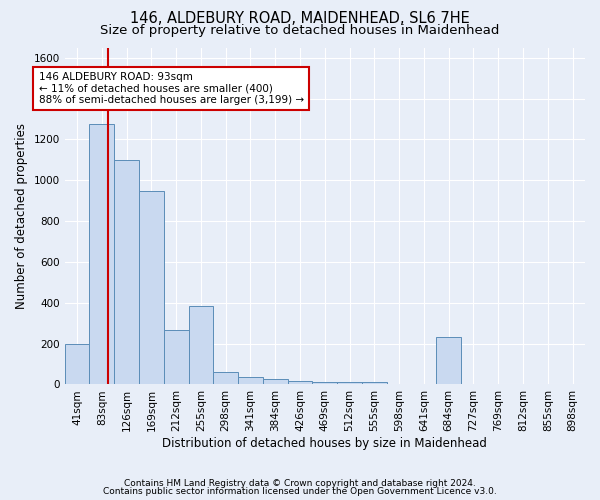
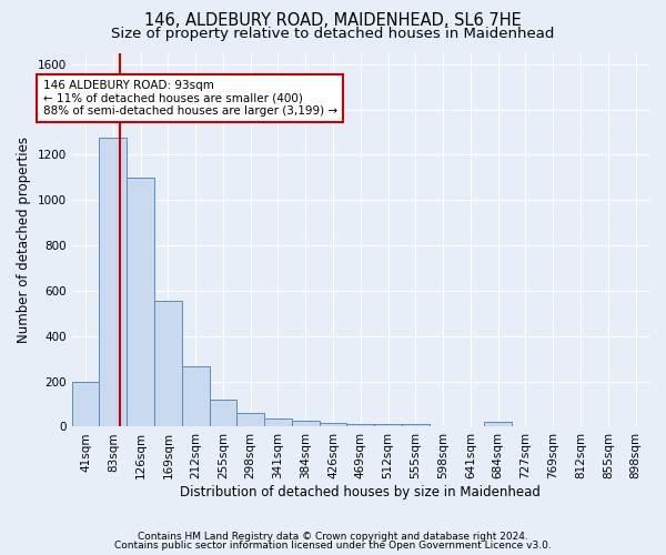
169sqm: 945 -> 555
255sqm: 385 -> 120
684sqm: 230 -> 20
